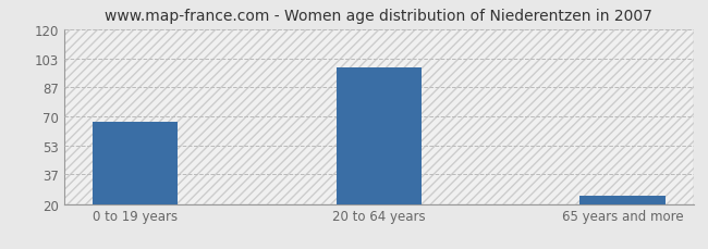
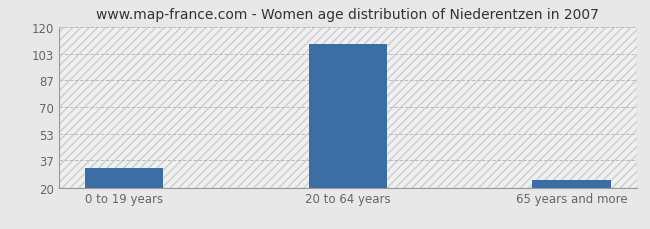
0 to 19 years: 67 -> 32
20 to 64 years: 98 -> 109
